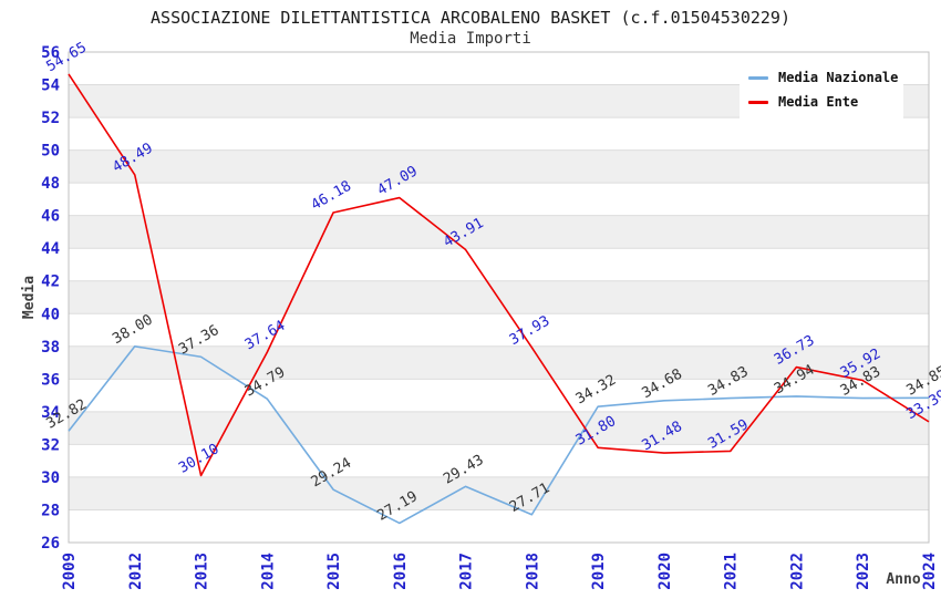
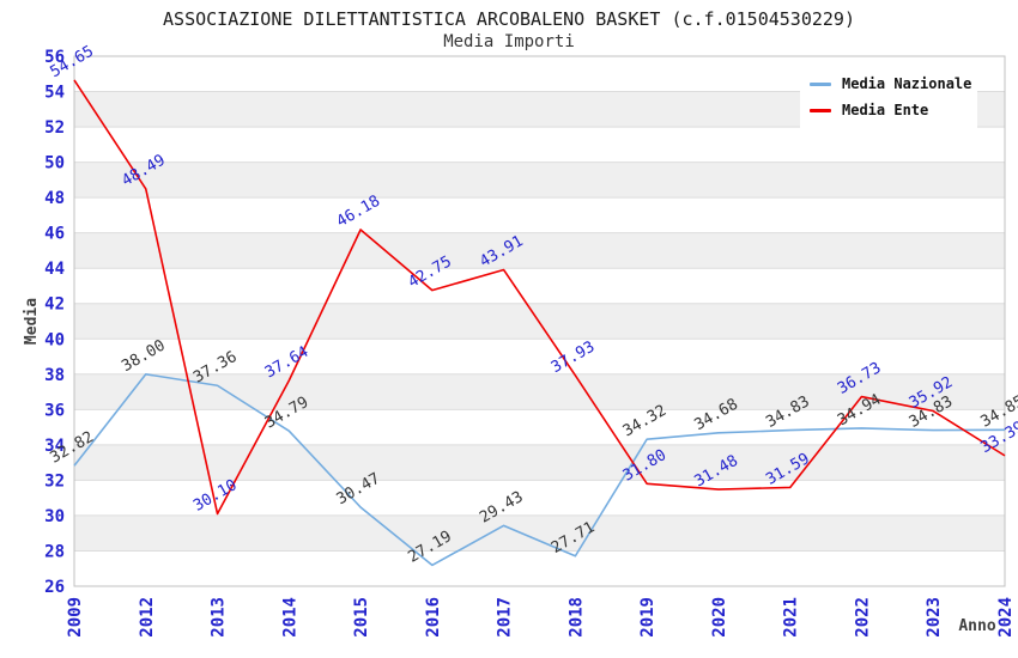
Media Nazionale/2015: 29.24 -> 30.47
Media Ente/2016: 47.09 -> 42.75
